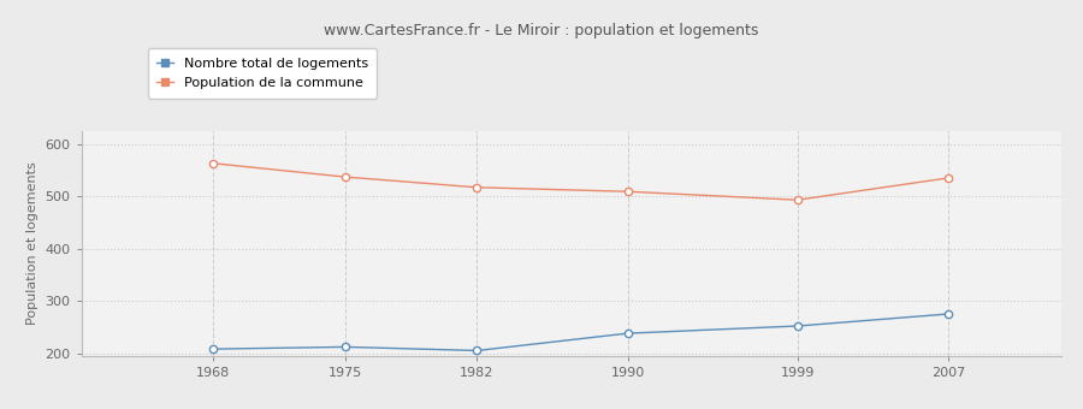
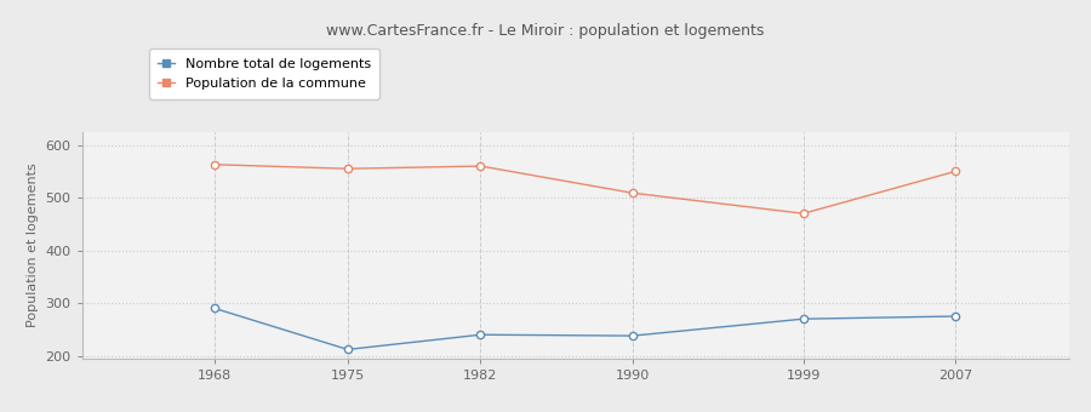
Nombre total de logements/1968: 208 -> 290
Population de la commune/1975: 537 -> 555
Nombre total de logements/1982: 205 -> 240
Population de la commune/1982: 517 -> 560
Nombre total de logements/1999: 252 -> 270
Population de la commune/1999: 493 -> 470
Population de la commune/2007: 535 -> 550
